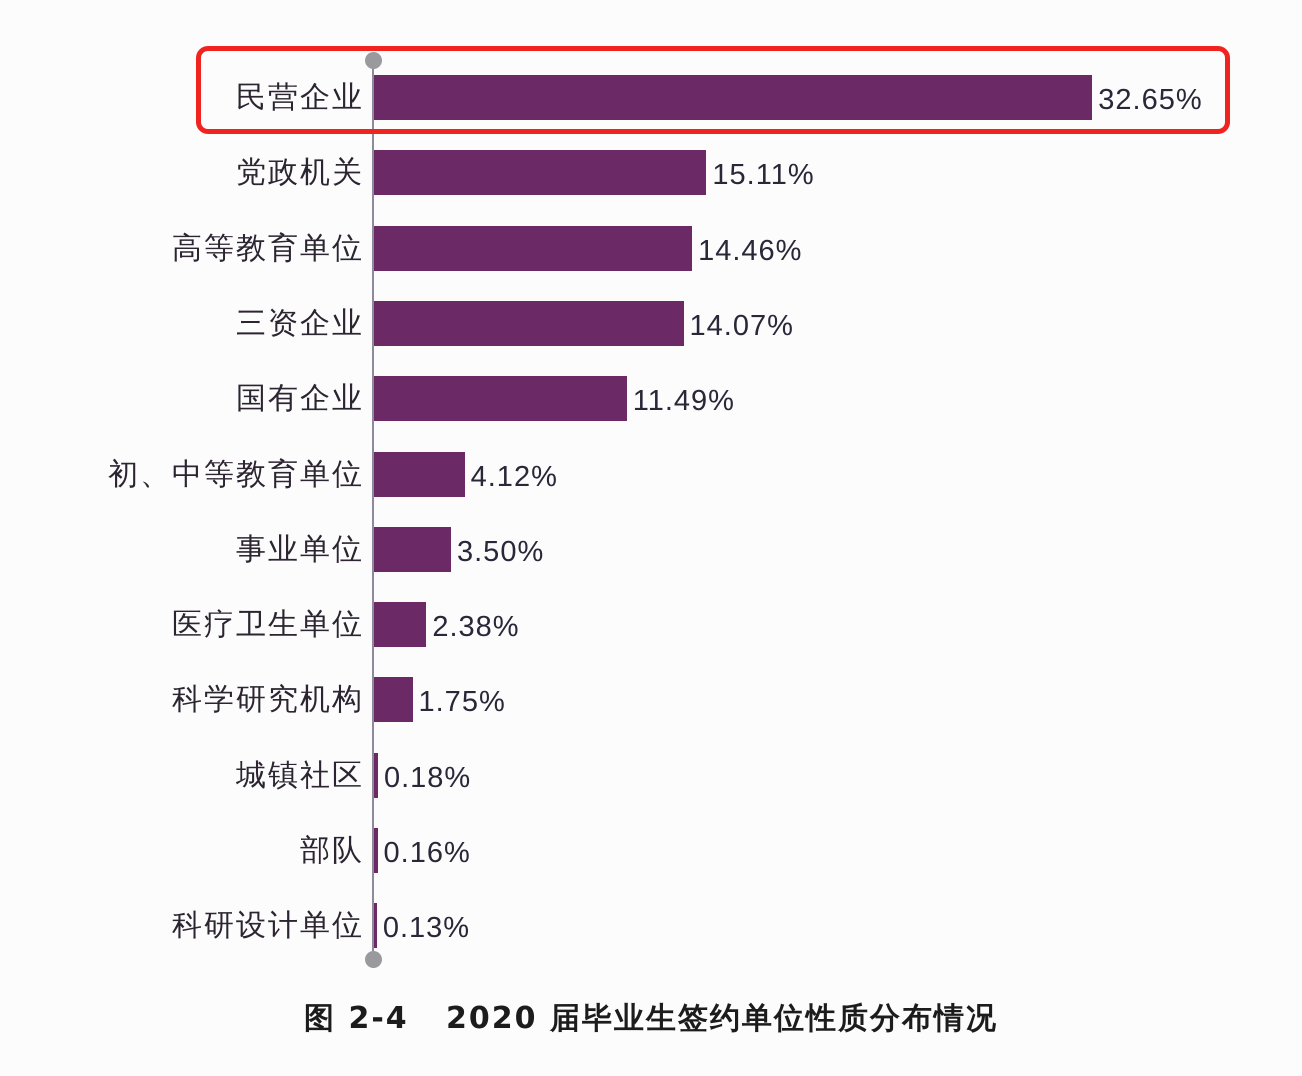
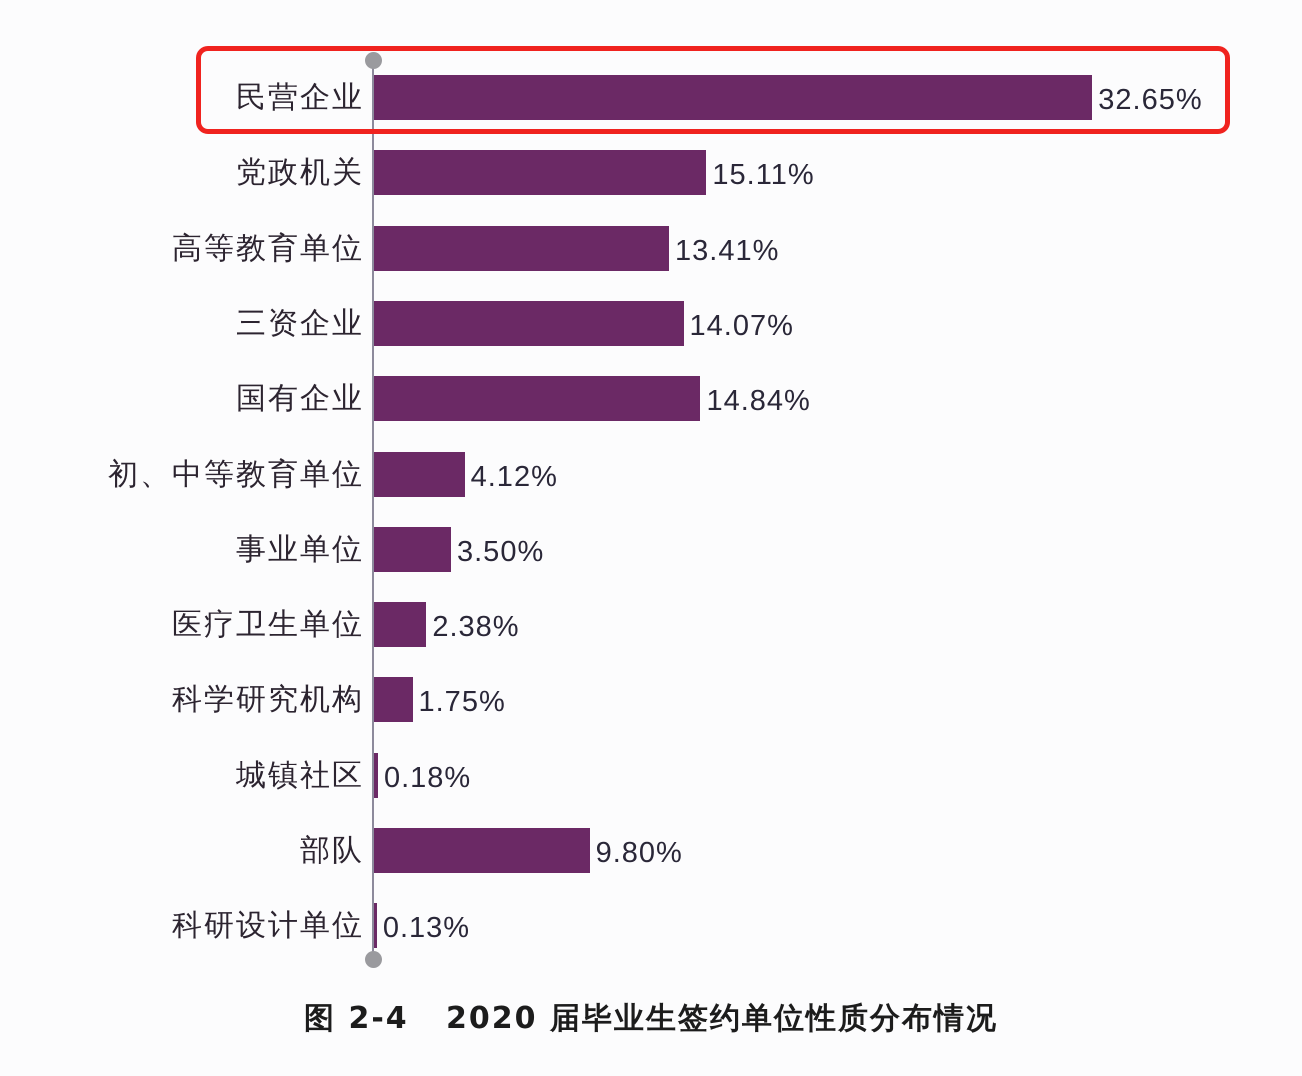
高等教育单位: 14.46% -> 13.41%
国有企业: 11.49% -> 14.84%
部队: 0.16% -> 9.80%
